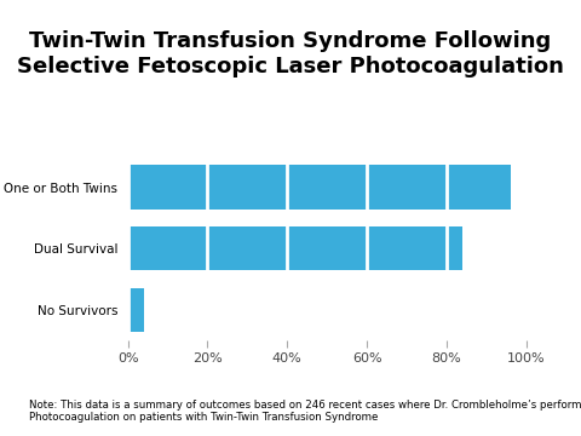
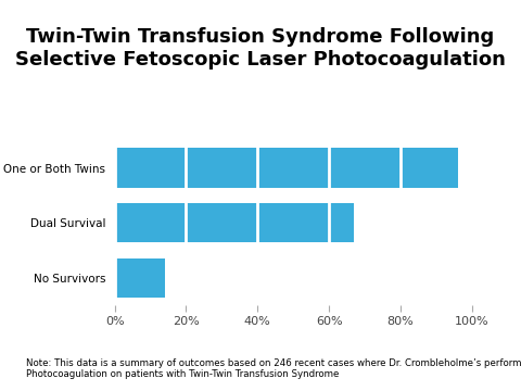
Dual Survival: 84% -> 67%
No Survivors: 4% -> 14%
